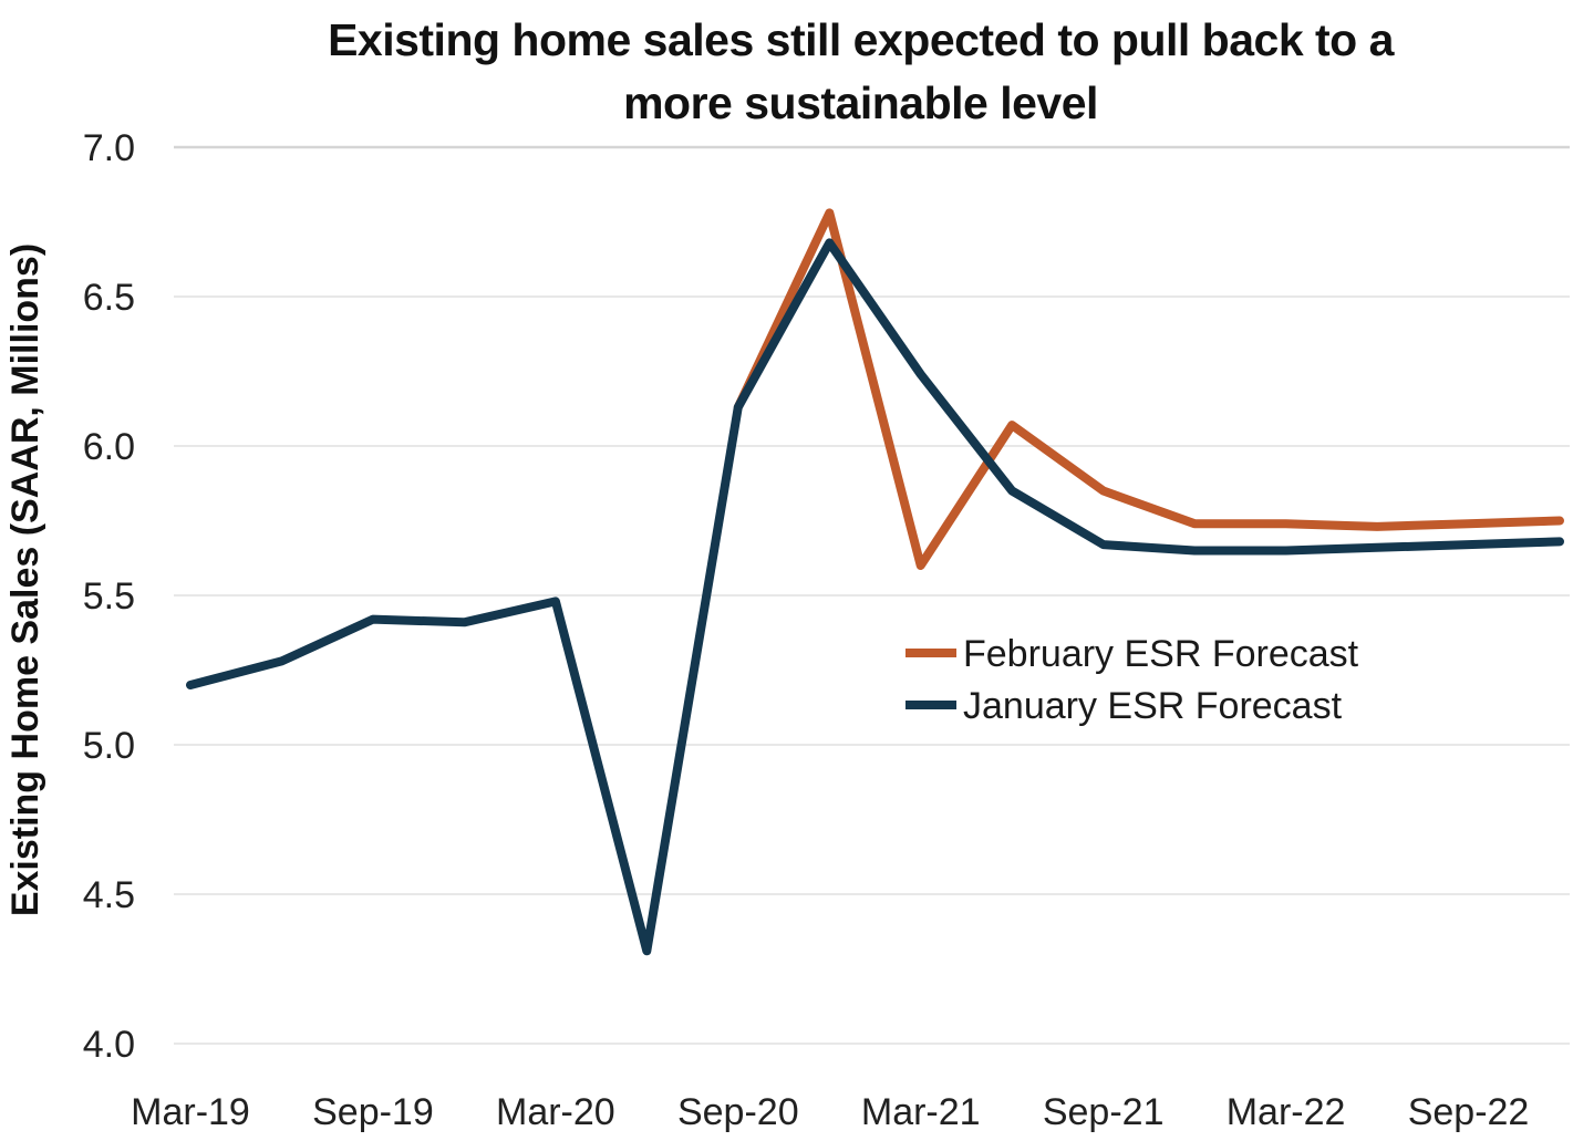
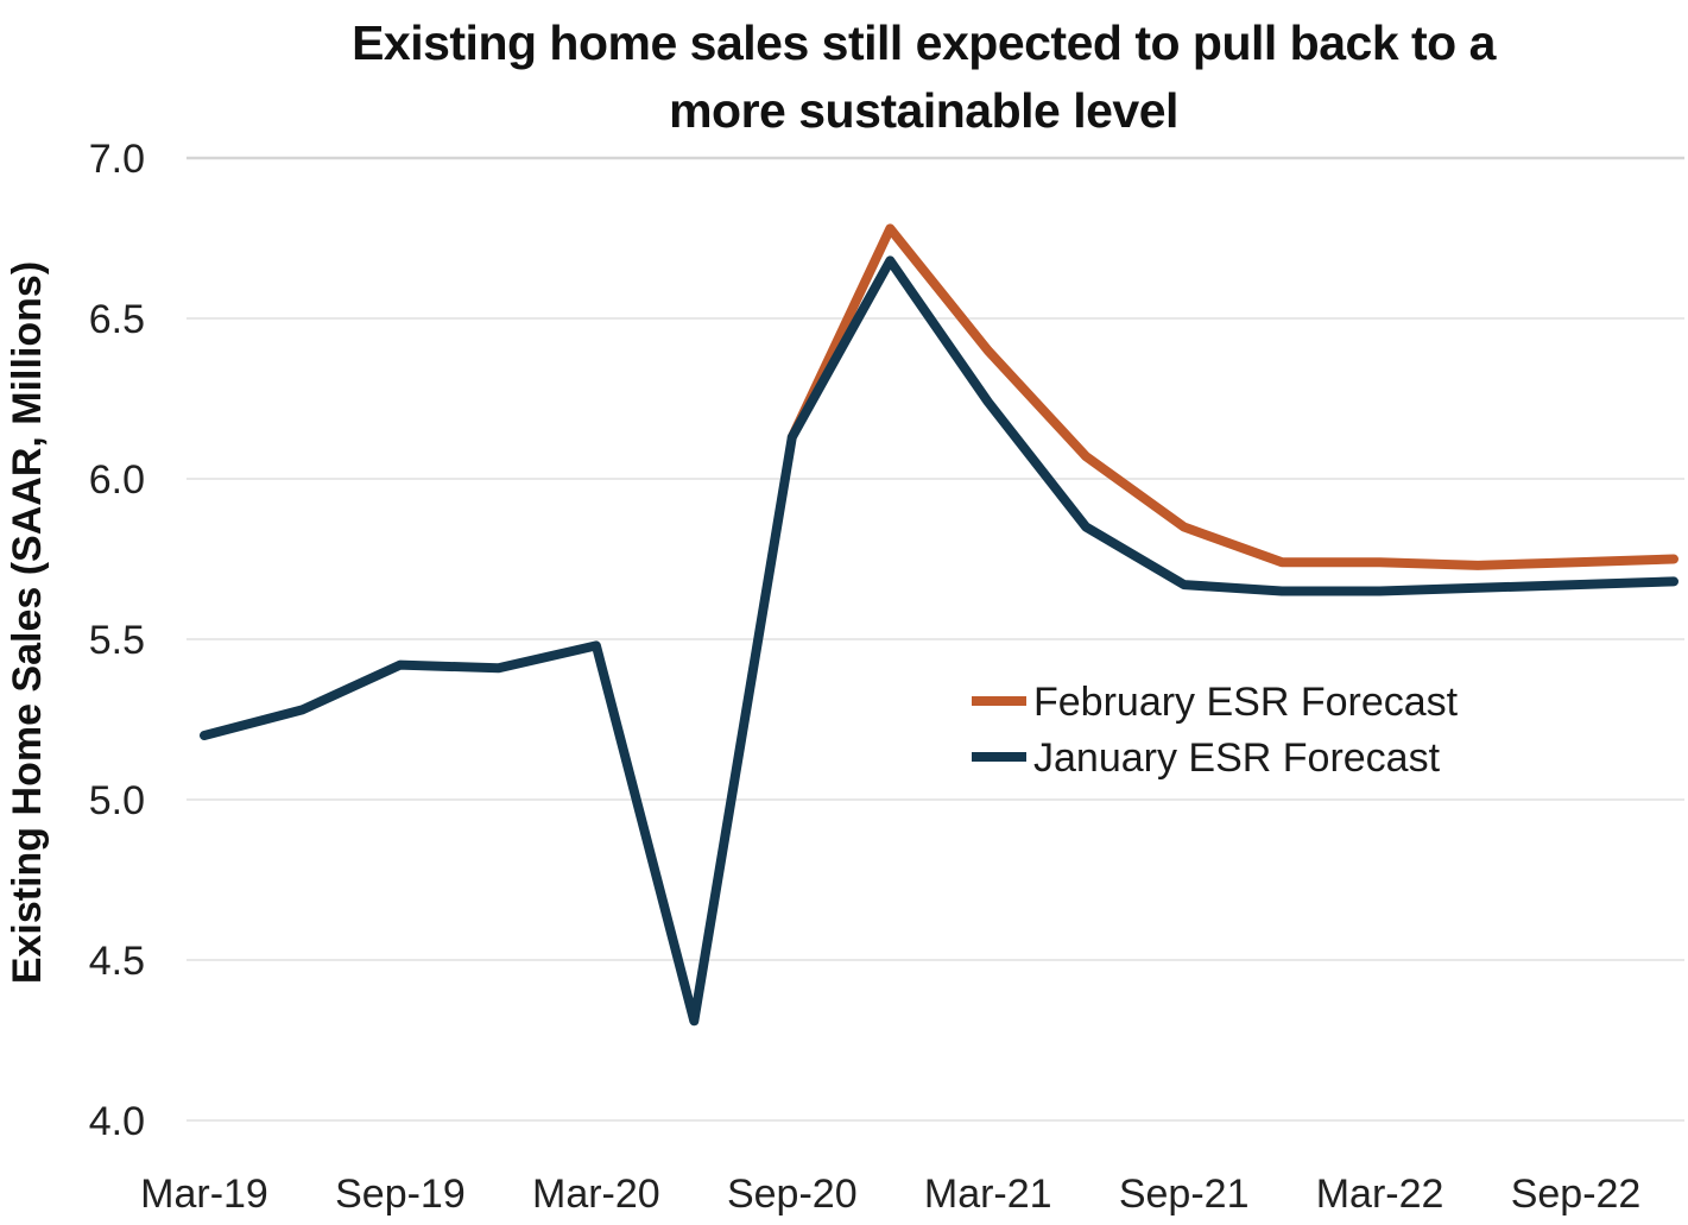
February ESR Forecast/Mar-21: 5.60 -> 6.40
